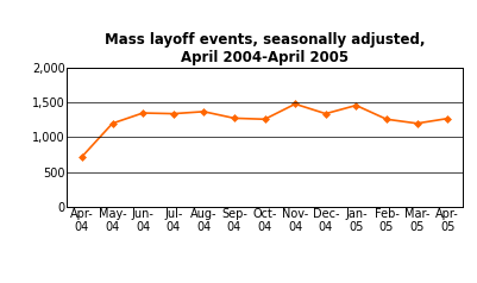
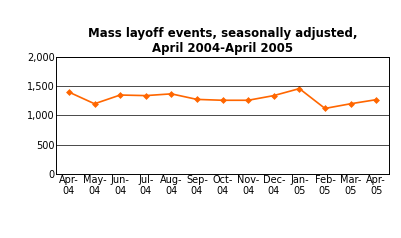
Apr- 04: 720 -> 1,400
Nov- 04: 1,480 -> 1,260
Feb- 05: 1,260 -> 1,120
